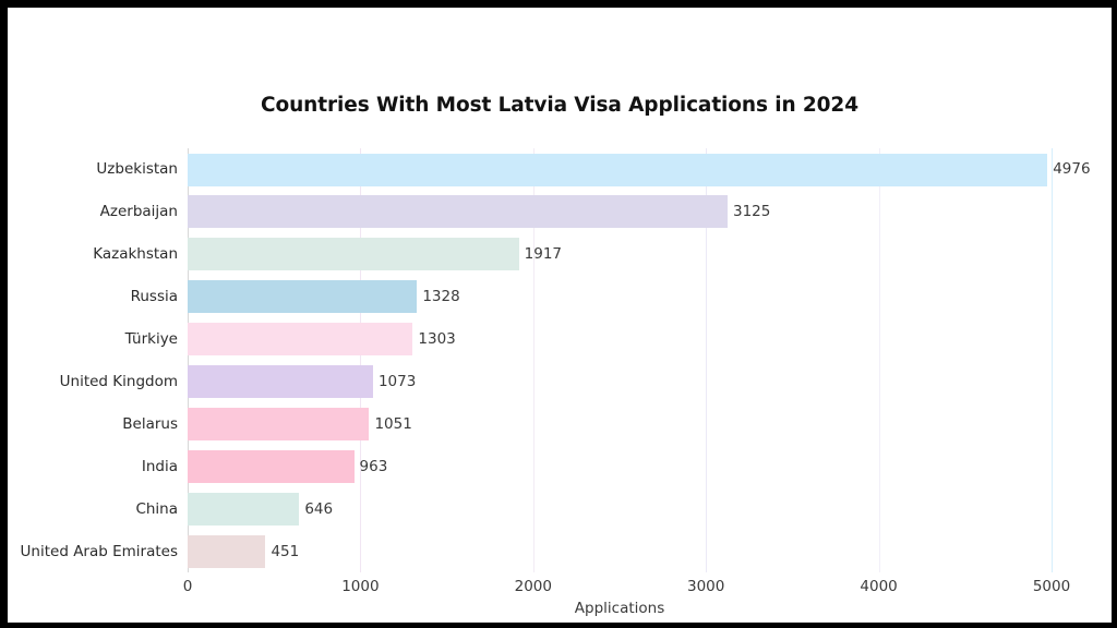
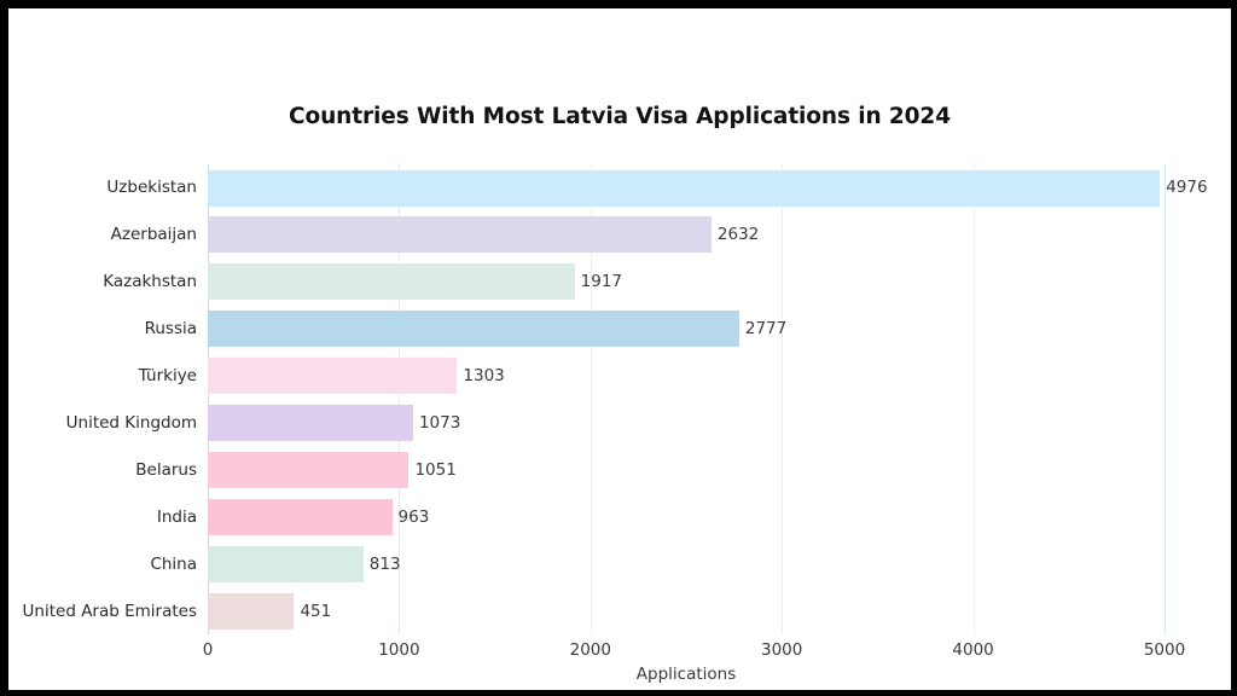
Azerbaijan: 3125 -> 2632
Russia: 1328 -> 2777
China: 646 -> 813
